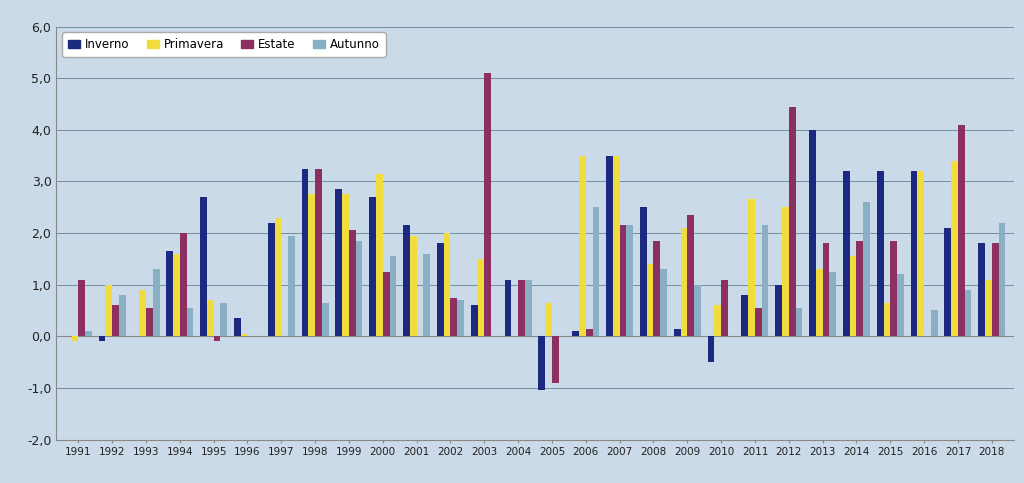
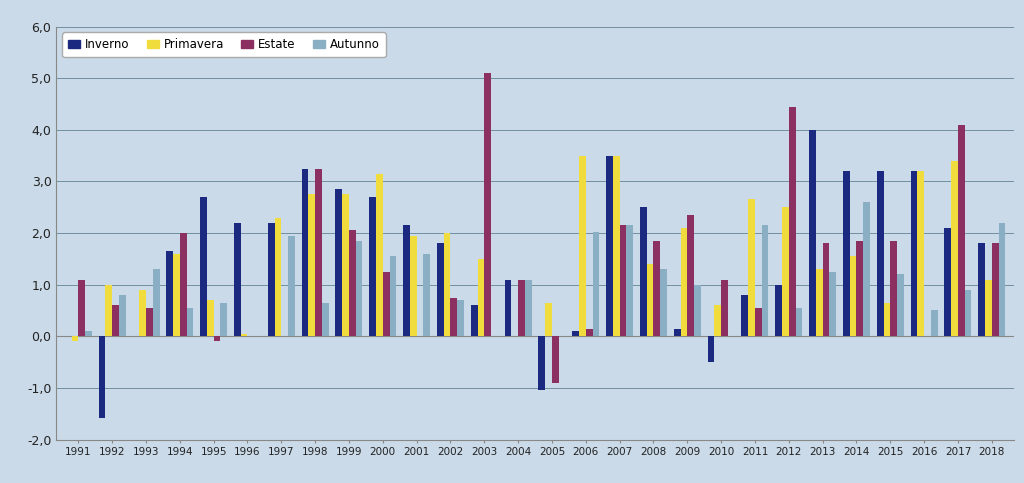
Inverno/1992: -0,10 -> -1,58
Inverno/1996: 0,35 -> 2,20
Autunno/2006: 2,50 -> 2,02
